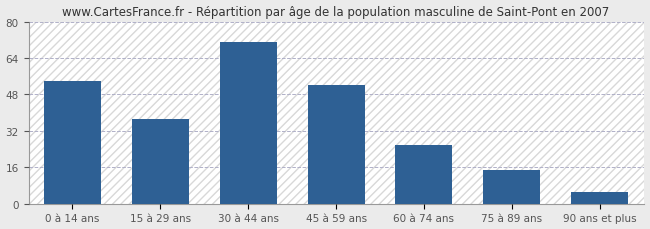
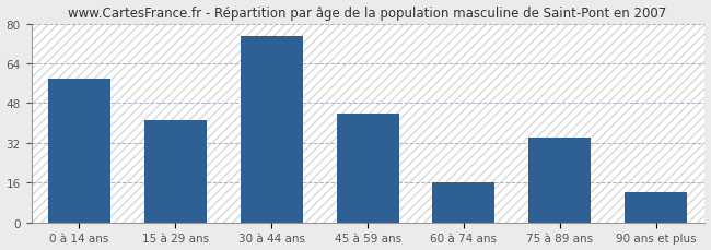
0 à 14 ans: 54 -> 58
15 à 29 ans: 37 -> 41
30 à 44 ans: 71 -> 75
45 à 59 ans: 52 -> 44
60 à 74 ans: 26 -> 16
75 à 89 ans: 15 -> 34
90 ans et plus: 5 -> 12
